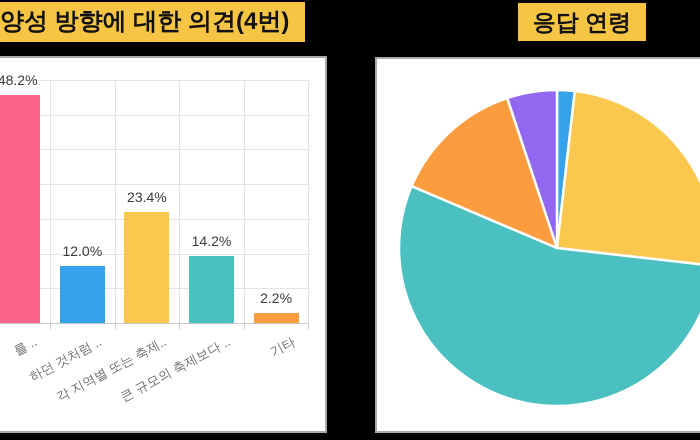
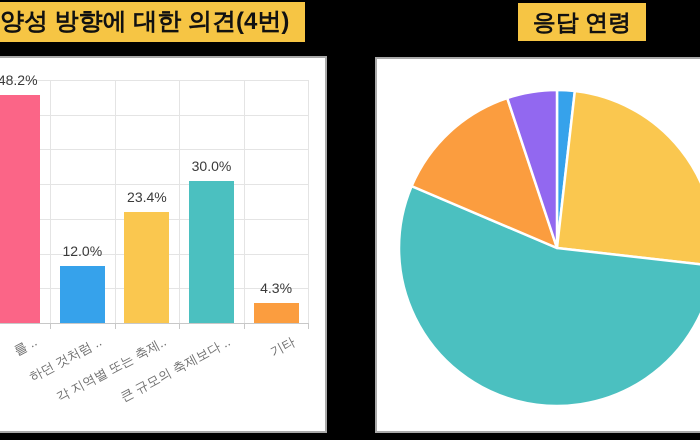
양성 방향에 대한 의견(4번)/큰 규모의 축제보다 ..: 14.2% -> 30.0%
양성 방향에 대한 의견(4번)/기타: 2.2% -> 4.3%
